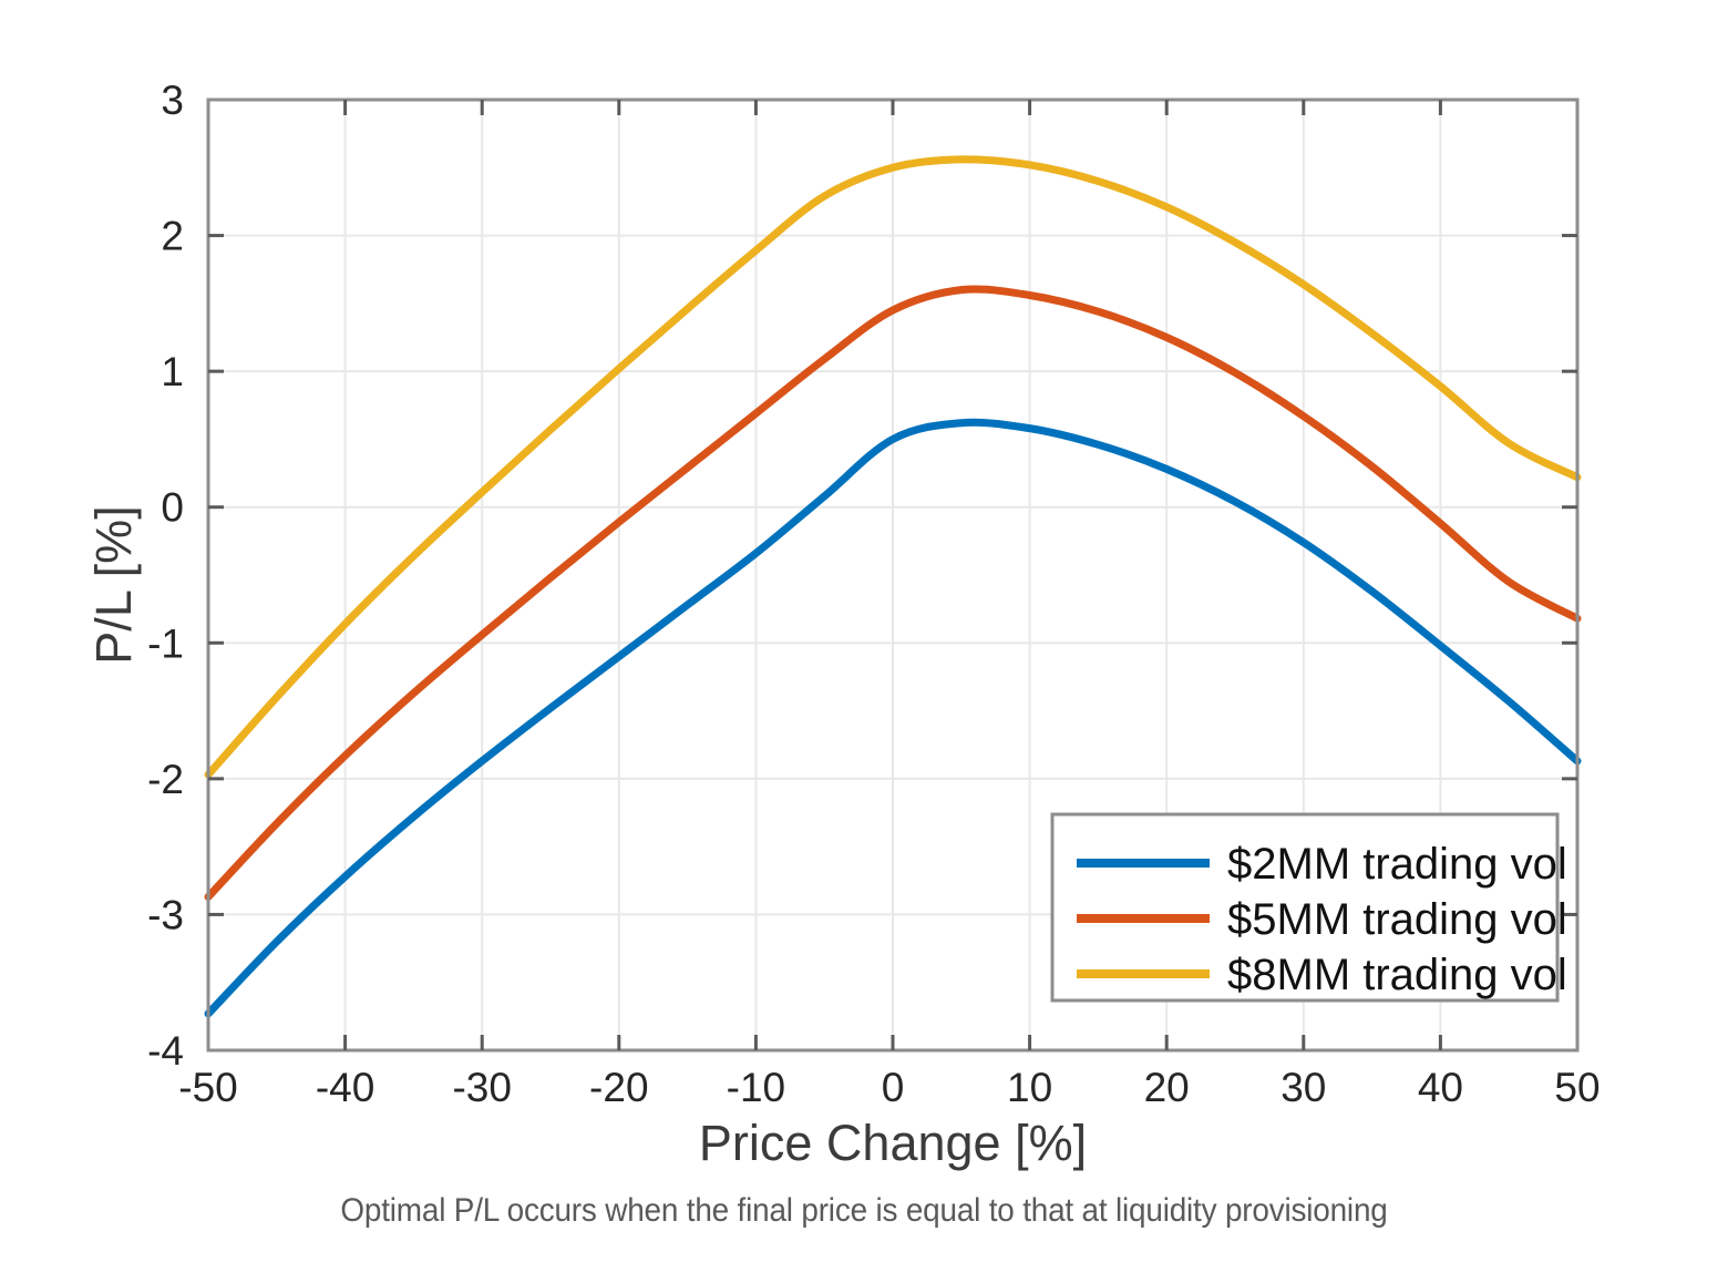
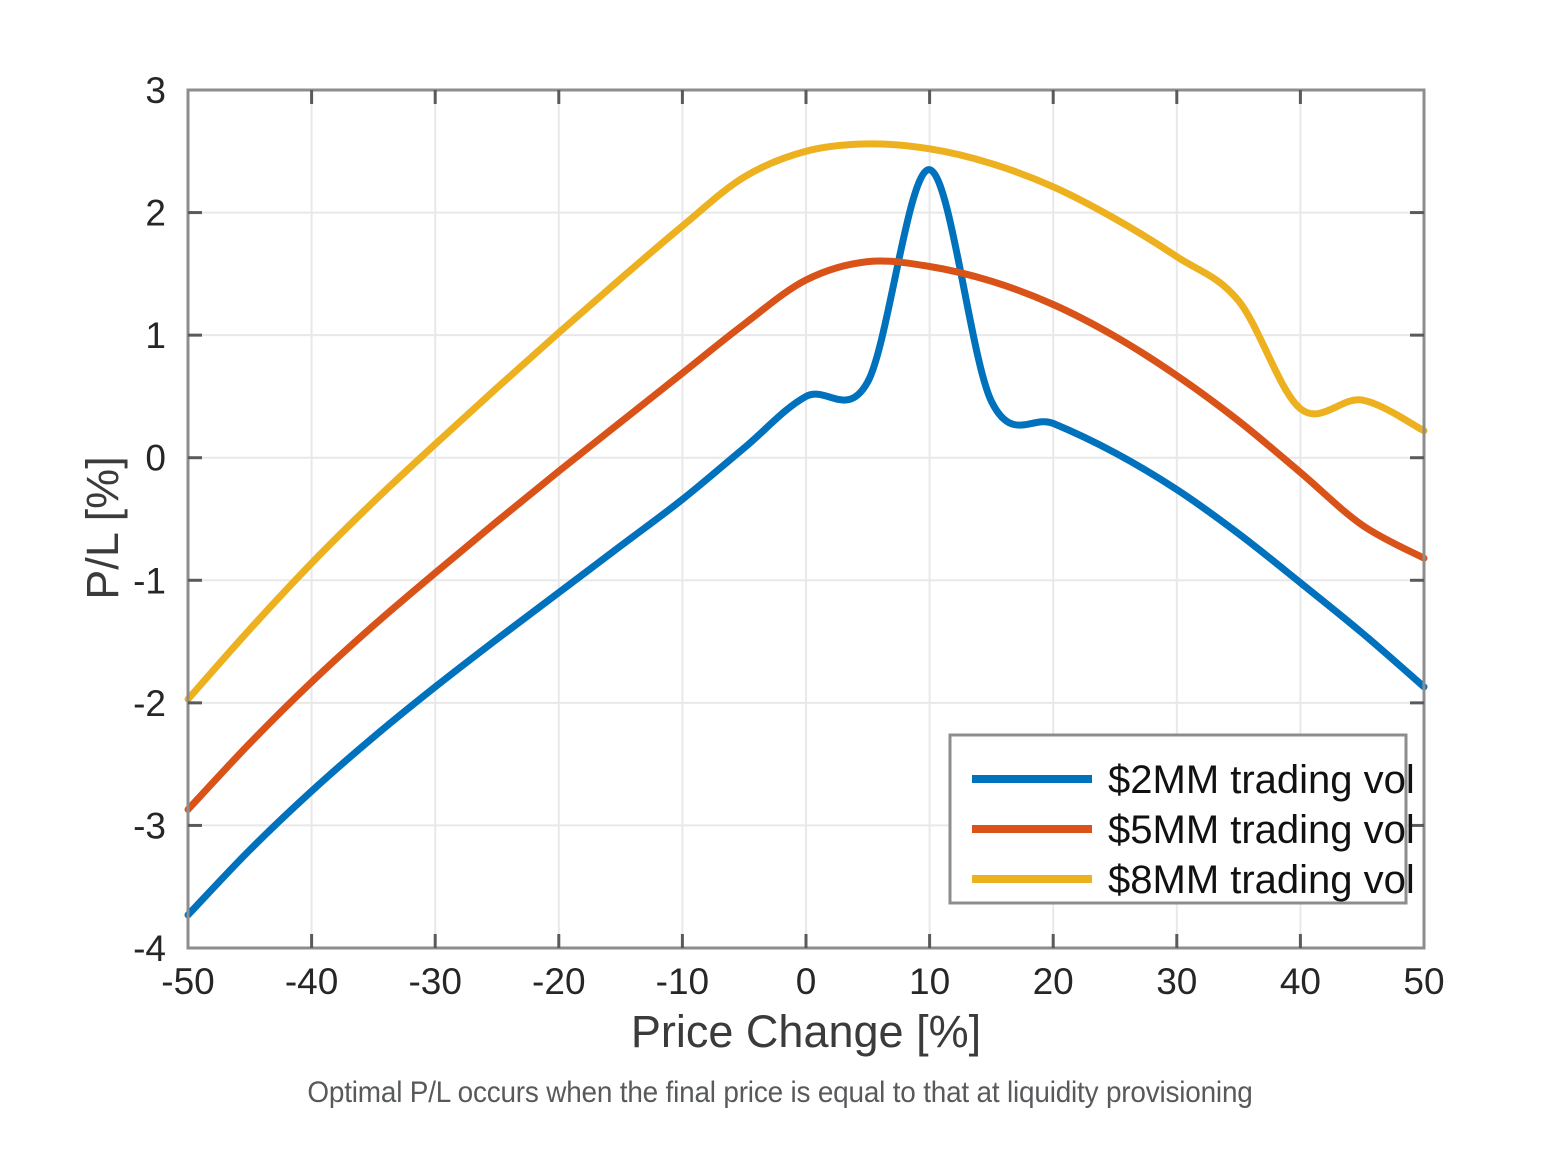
$2MM trading vol/10: 0.58 -> 2.35
$8MM trading vol/40: 0.89 -> 0.40
